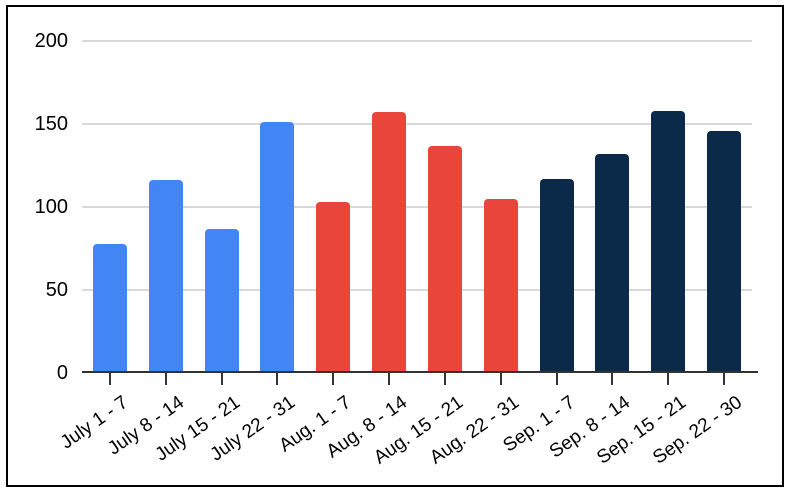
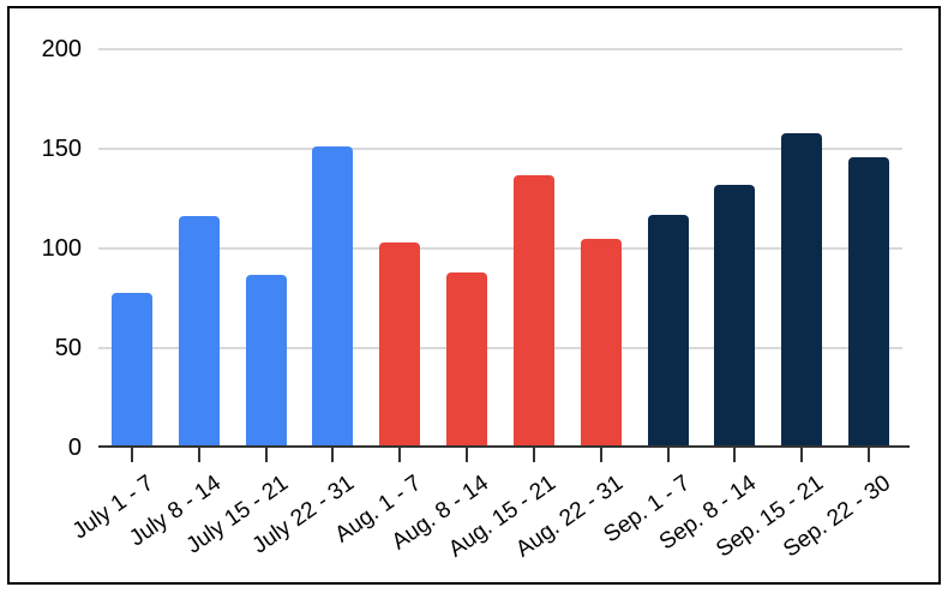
Aug. 8 - 14: 157 -> 88
